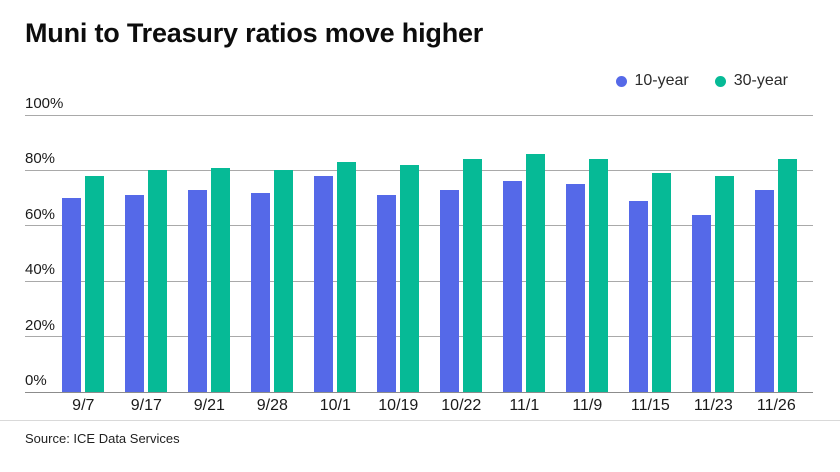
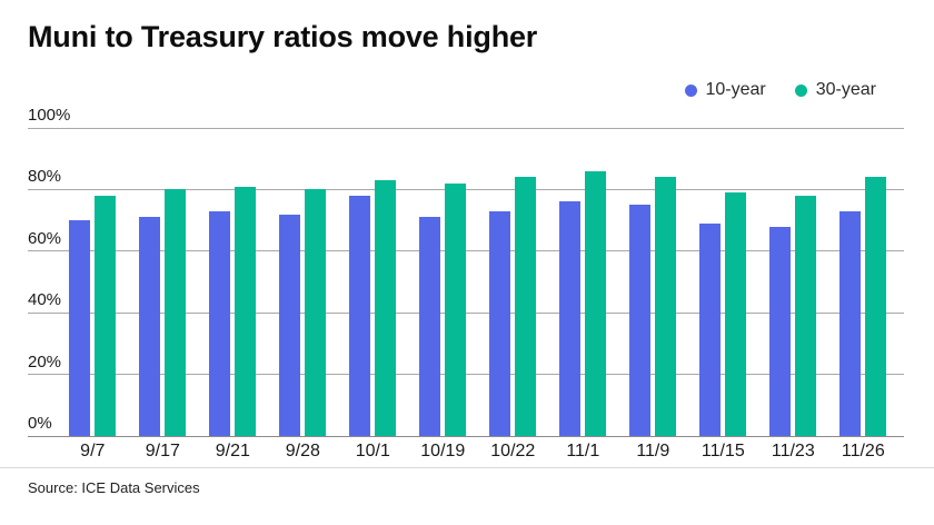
10-year/11/23: 64% -> 68%
